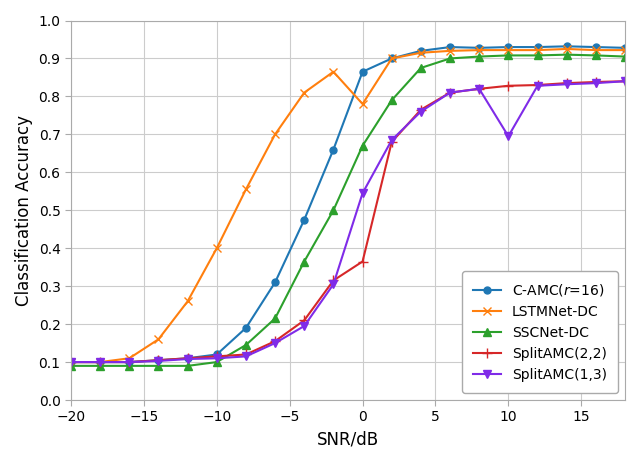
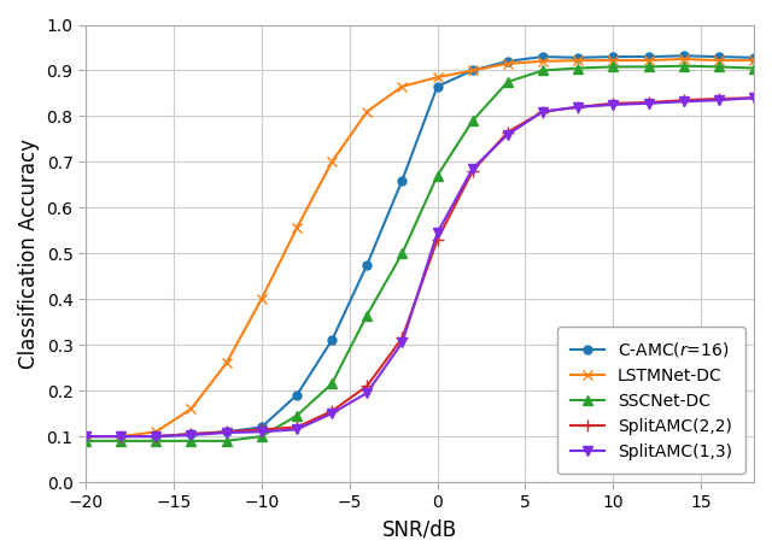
LSTMNet-DC/0: 0.780 -> 0.885
SplitAMC(2,2)/0: 0.365 -> 0.530
SplitAMC(1,3)/10: 0.695 -> 0.825
